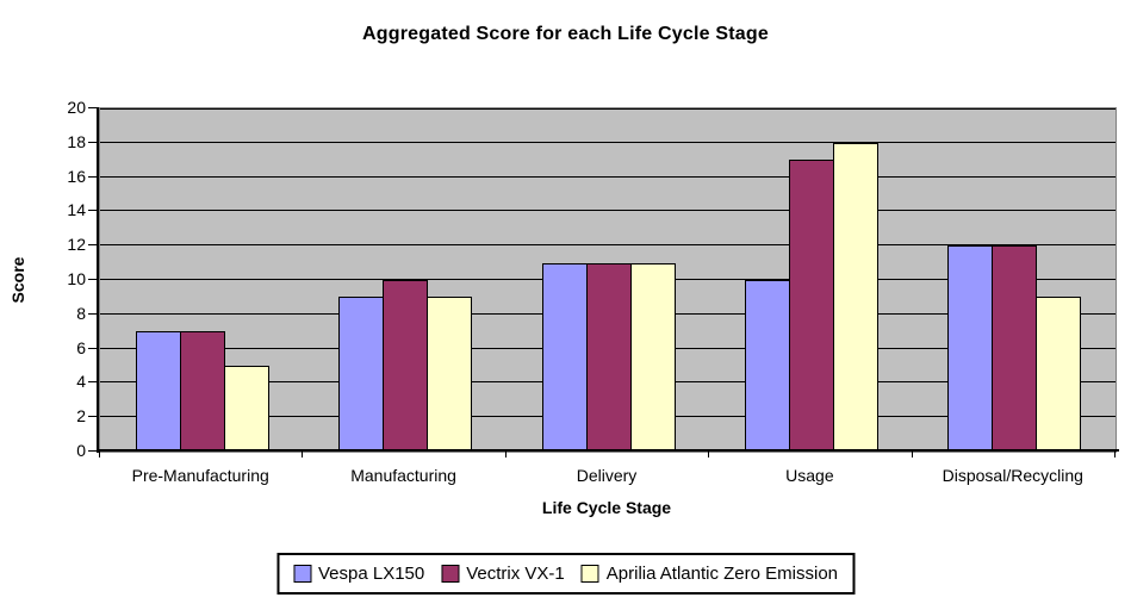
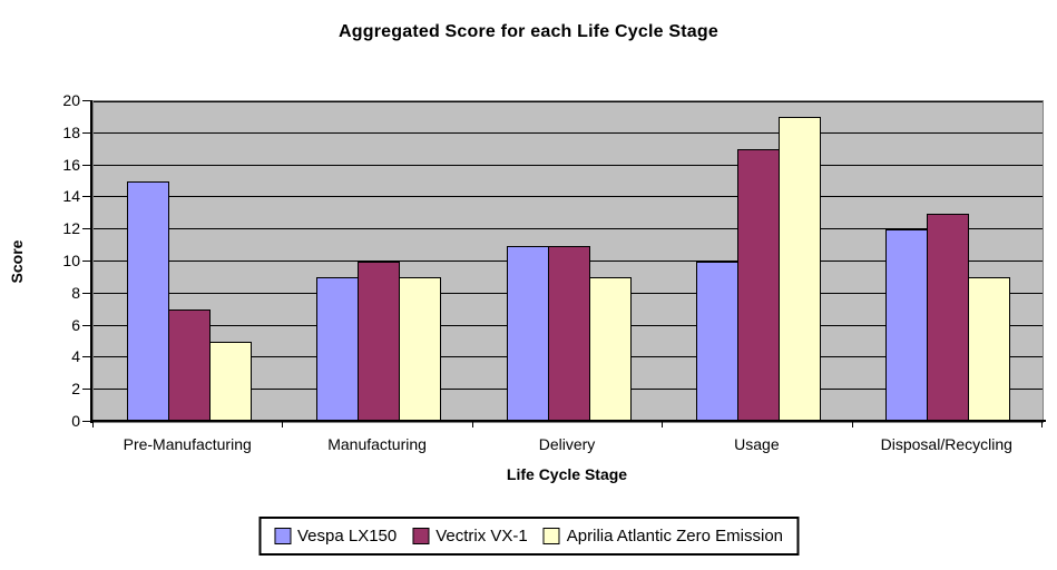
Vespa LX150/Pre-Manufacturing: 7 -> 15
Aprilia Atlantic Zero Emission/Delivery: 11 -> 9
Aprilia Atlantic Zero Emission/Usage: 18 -> 19
Vectrix VX-1/Disposal/Recycling: 12 -> 13
